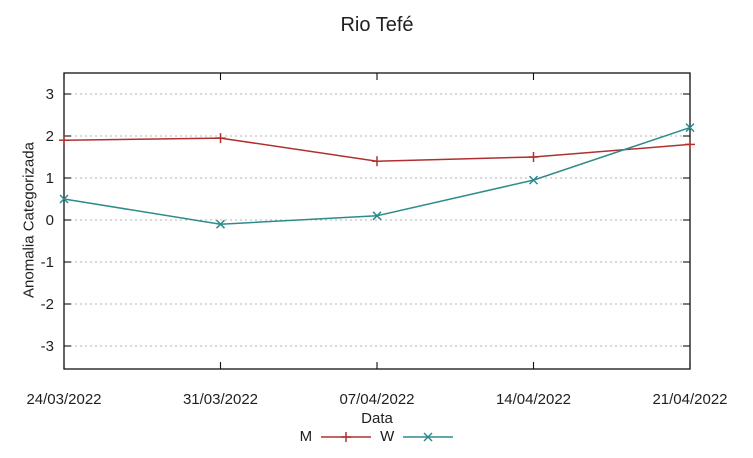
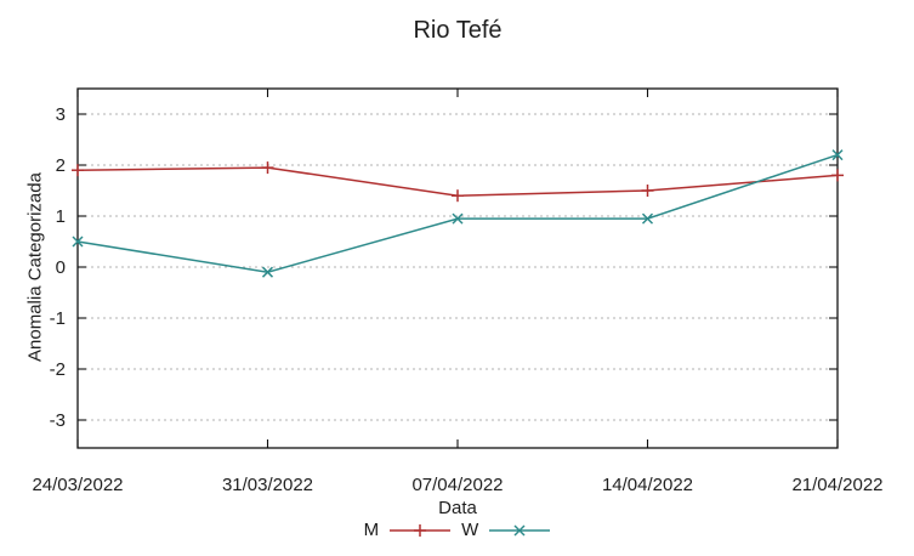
W/07/04/2022: 0.1 -> 0.9
